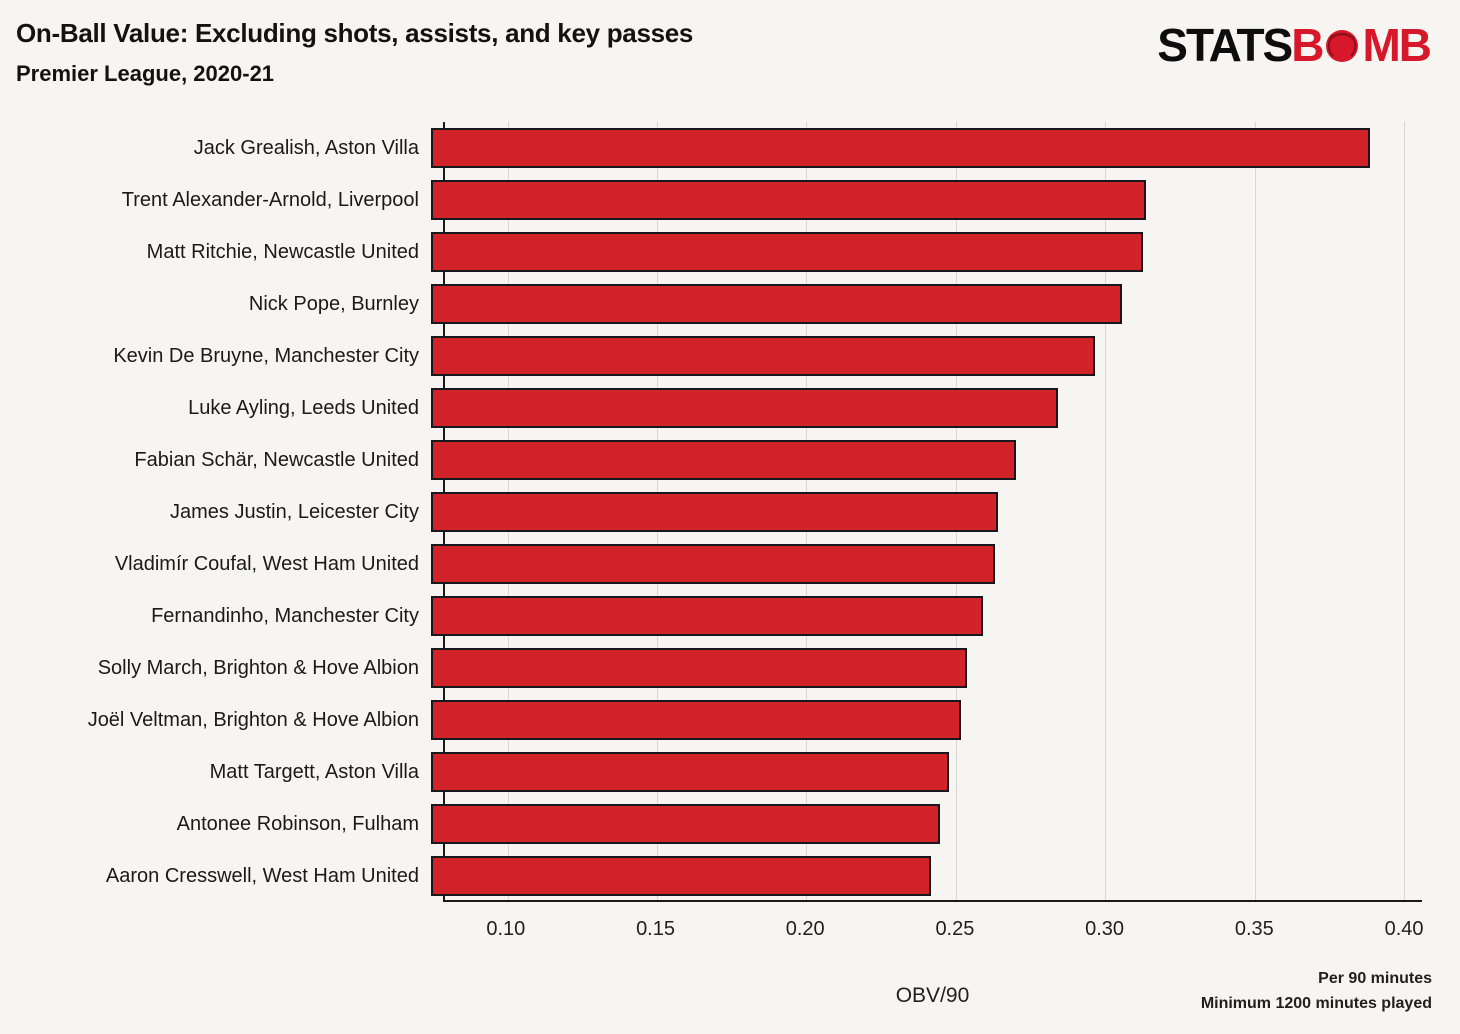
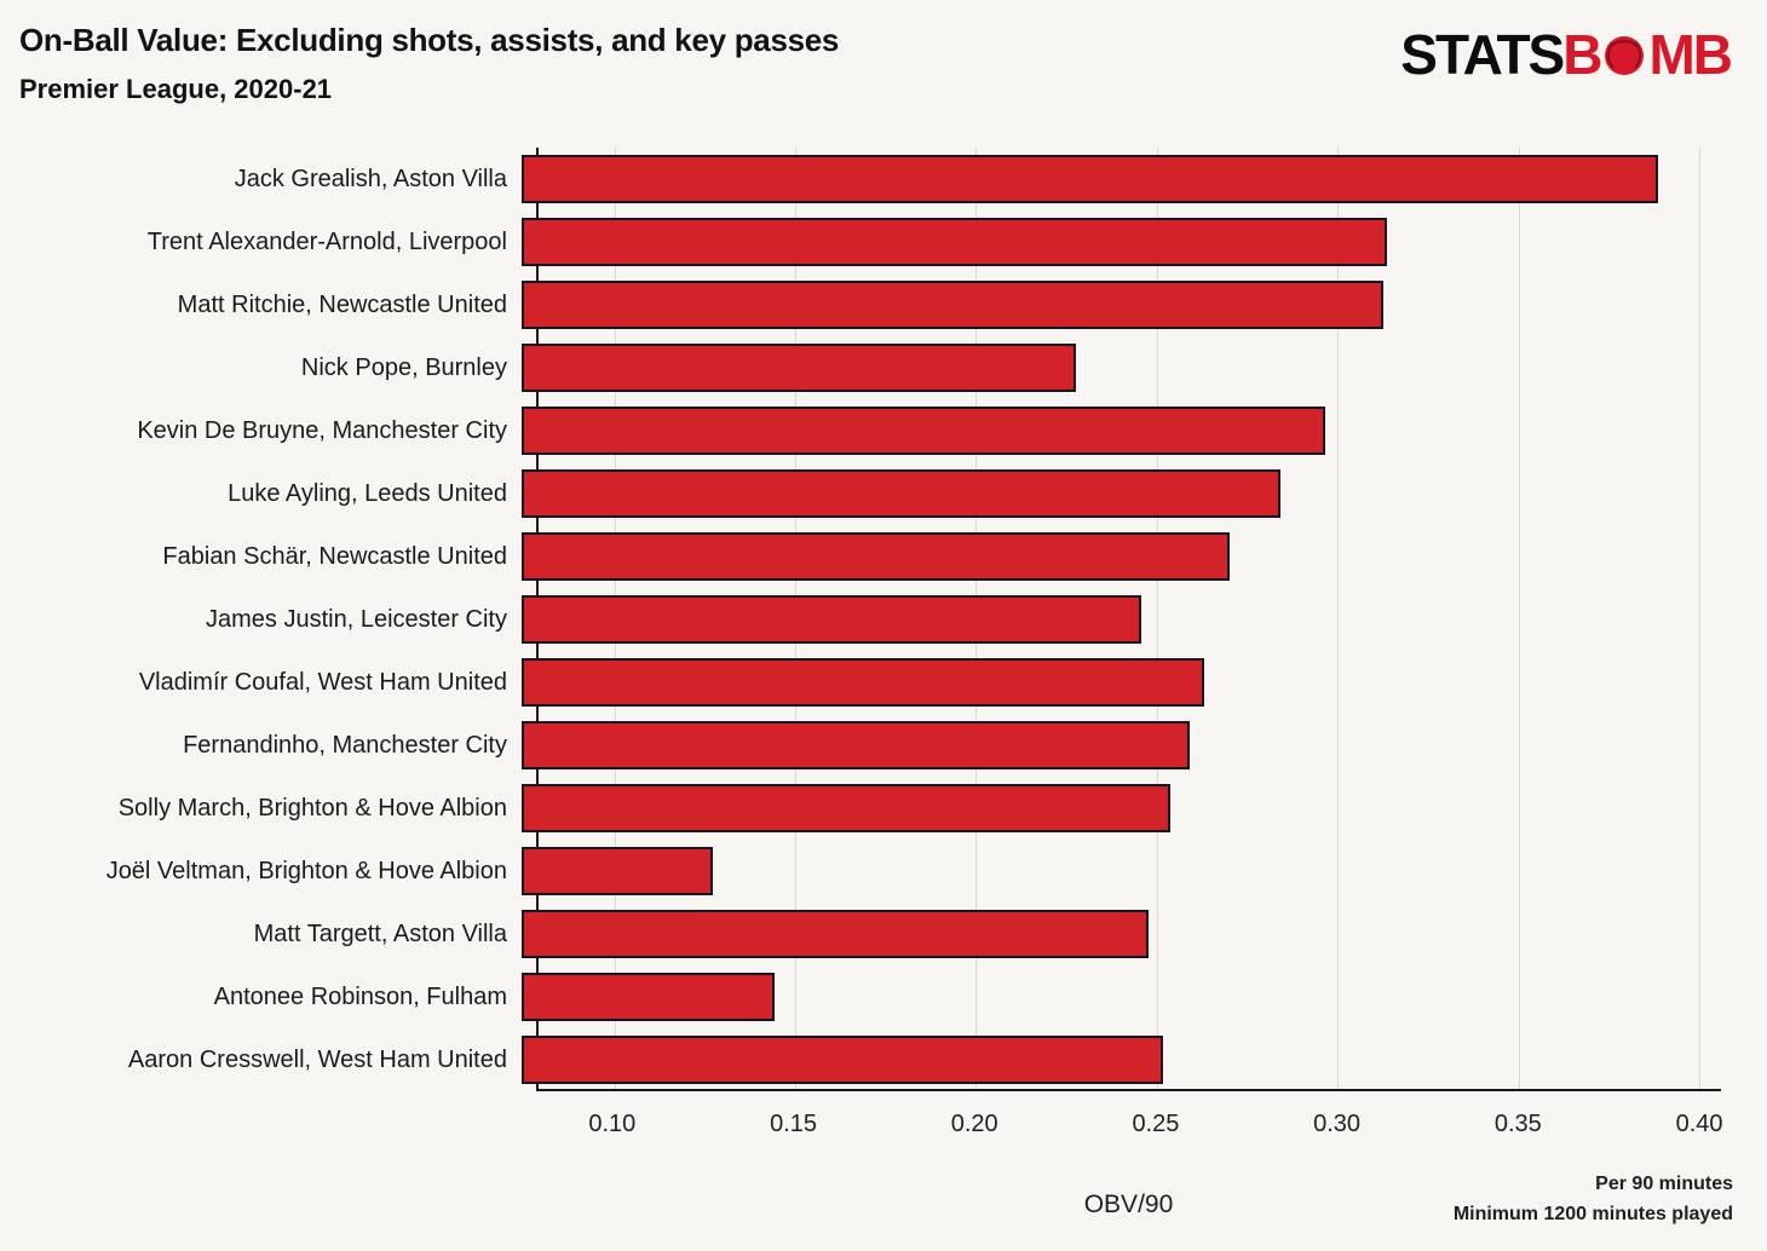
Nick Pope, Burnley: 0.307 -> 0.230
James Justin, Leicester City: 0.266 -> 0.248
Joël Veltman, Brighton & Hove Albion: 0.254 -> 0.131
Antonee Robinson, Fulham: 0.247 -> 0.148
Aaron Cresswell, West Ham United: 0.244 -> 0.254
